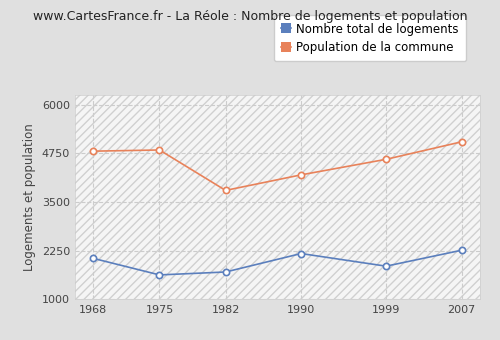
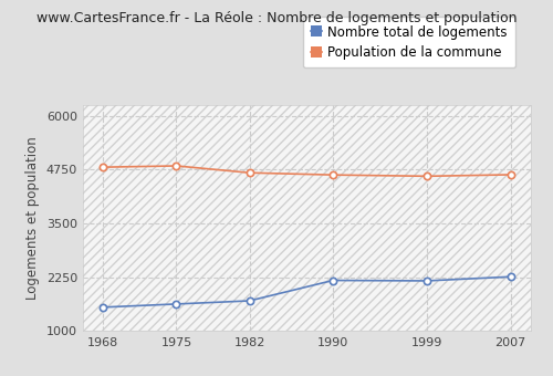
Nombre total de logements/1968: 2050 -> 1550
Population de la commune/1982: 3800 -> 4680
Population de la commune/1990: 4200 -> 4630
Nombre total de logements/1999: 1850 -> 2160
Population de la commune/2007: 5050 -> 4640
